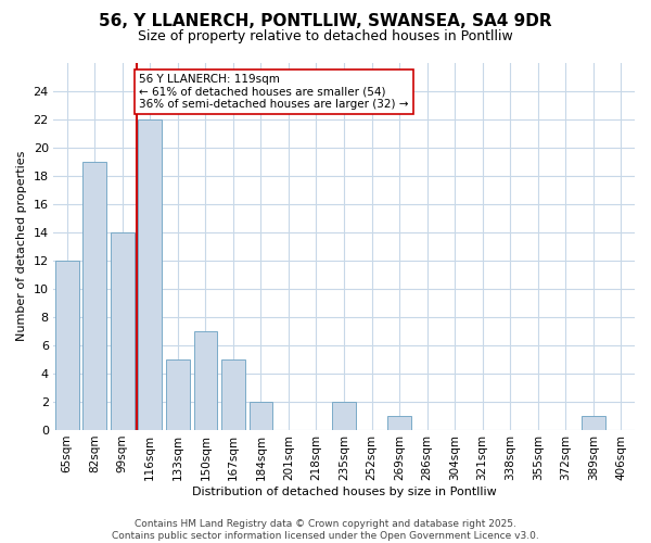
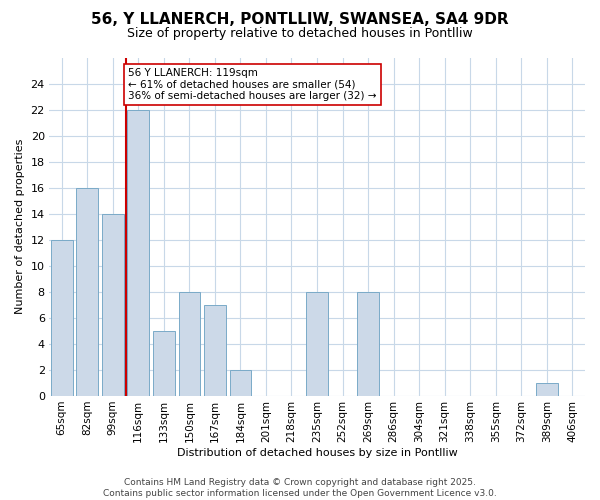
82sqm: 19 -> 16
150sqm: 7 -> 8
167sqm: 5 -> 7
235sqm: 2 -> 8
269sqm: 1 -> 8
